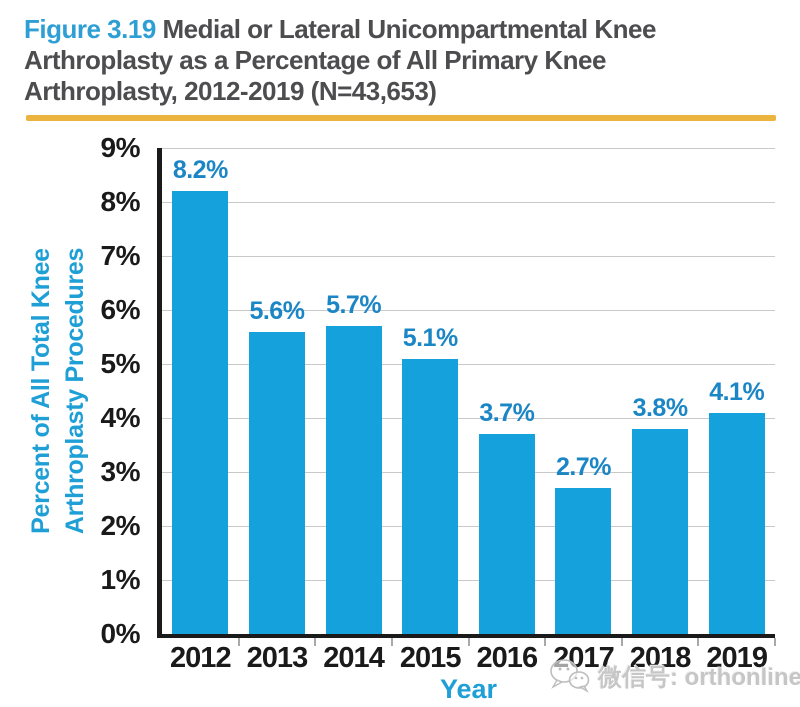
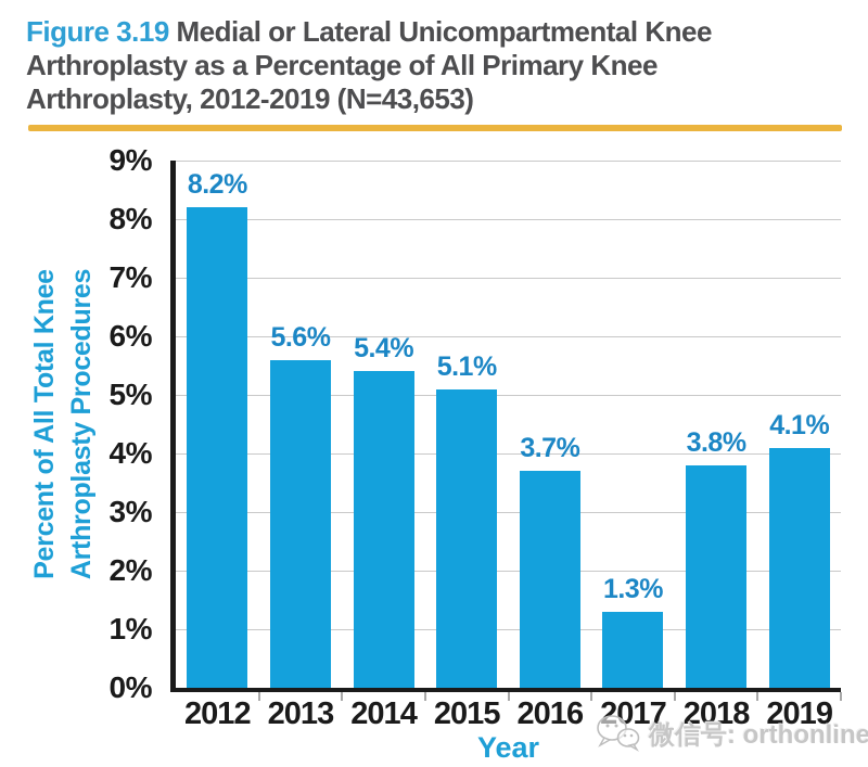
2014: 5.7% -> 5.4%
2017: 2.7% -> 1.3%
